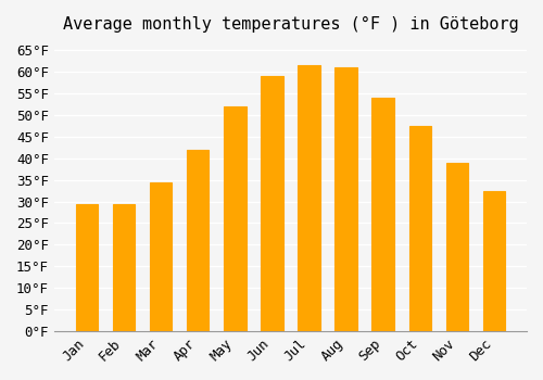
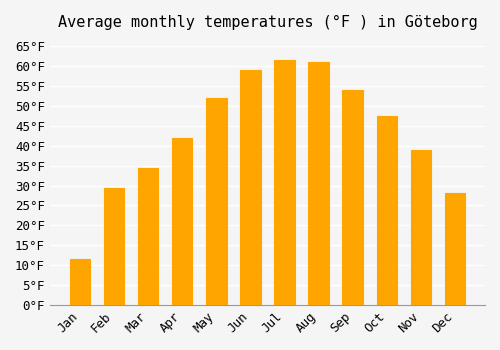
Jan: 29.5°F -> 11.5°F
Dec: 32.5°F -> 28.0°F
